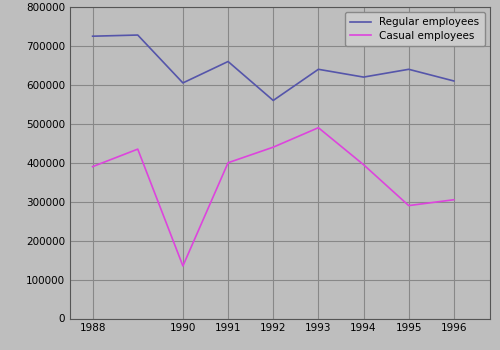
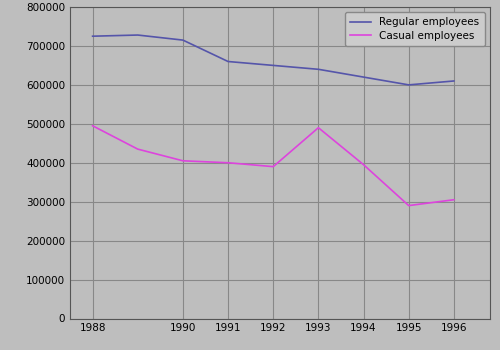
Casual employees/1988: 390000 -> 495000
Regular employees/1990: 605000 -> 715000
Casual employees/1990: 135000 -> 405000
Regular employees/1992: 560000 -> 650000
Casual employees/1992: 440000 -> 390000
Regular employees/1995: 640000 -> 600000
